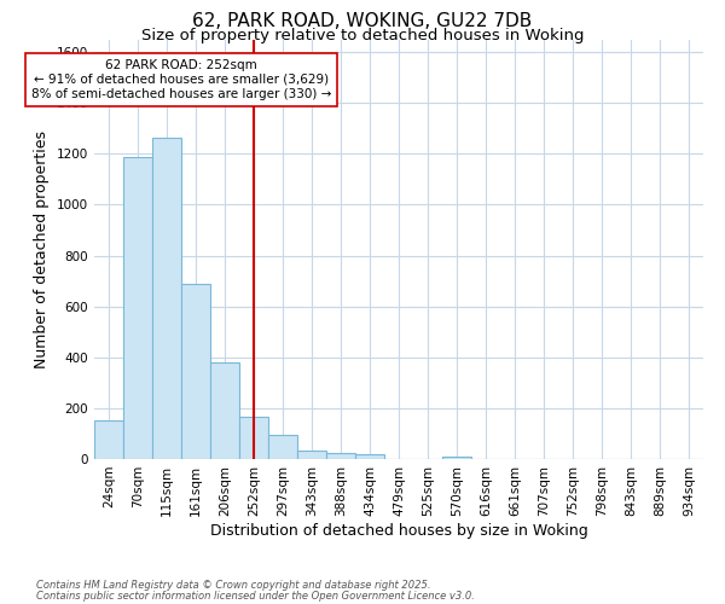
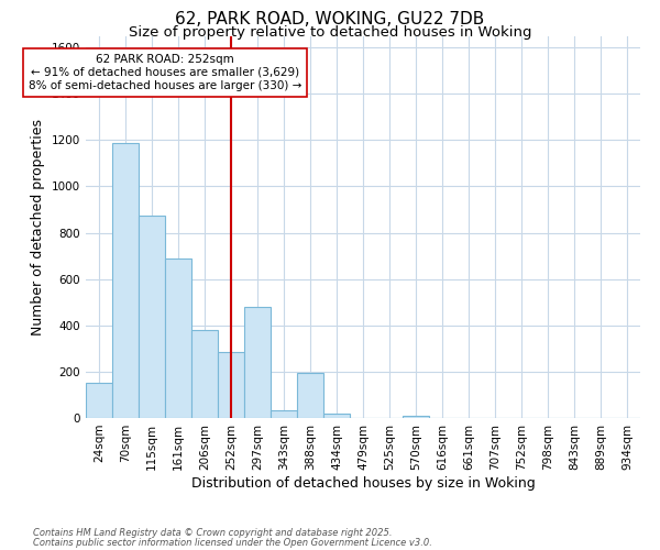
115sqm: 1265 -> 875
252sqm: 165 -> 285
297sqm: 95 -> 480
388sqm: 25 -> 195
